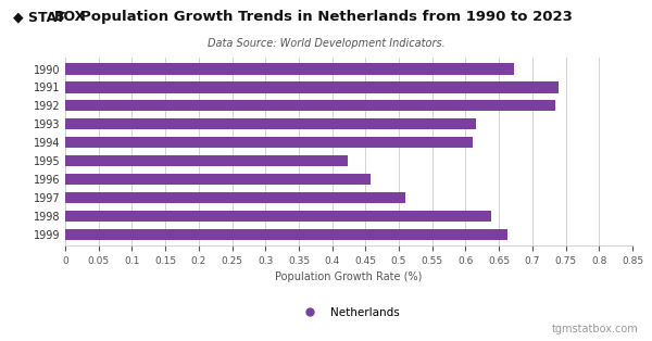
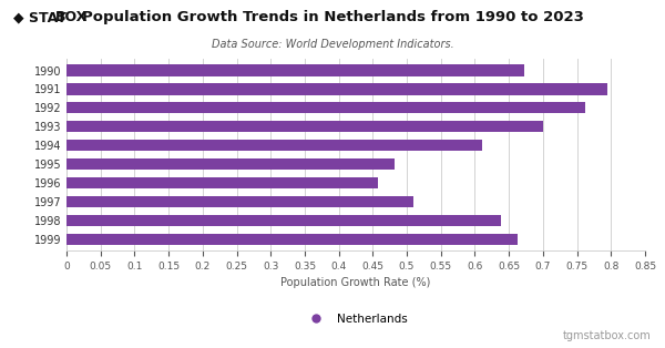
1991: 0.740 -> 0.795
1992: 0.734 -> 0.762
1993: 0.616 -> 0.700
1995: 0.424 -> 0.482
